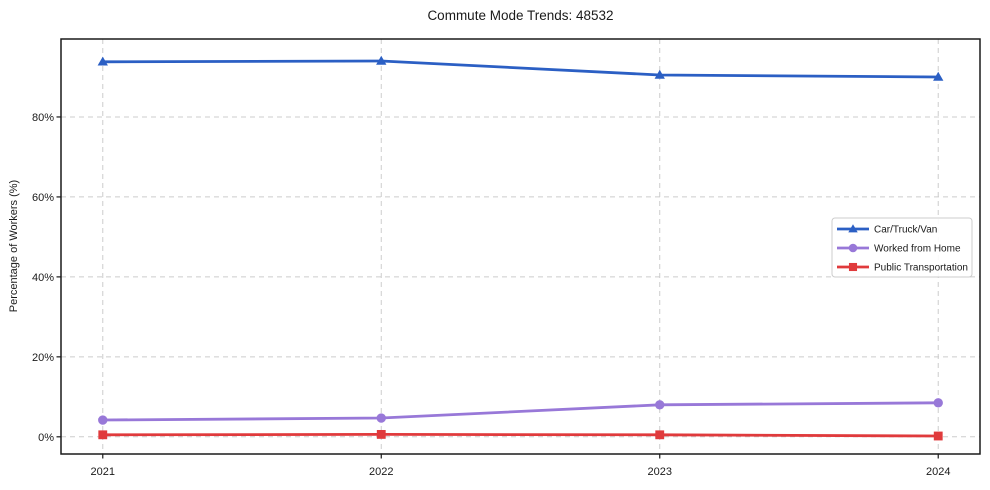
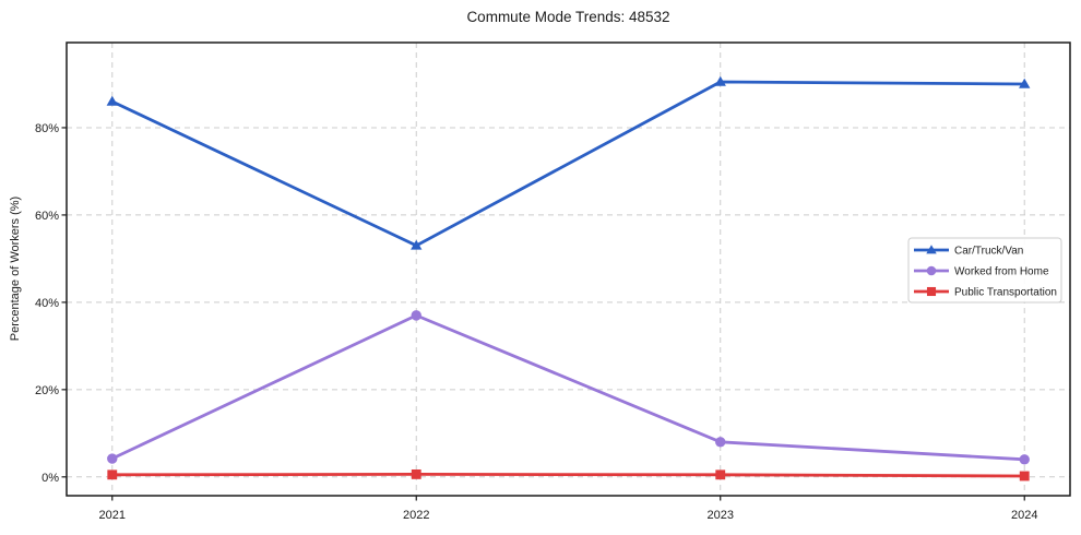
Car/Truck/Van/2021: 94% -> 86%
Car/Truck/Van/2022: 94% -> 53%
Worked from Home/2022: 5% -> 37%
Worked from Home/2024: 8% -> 4%
